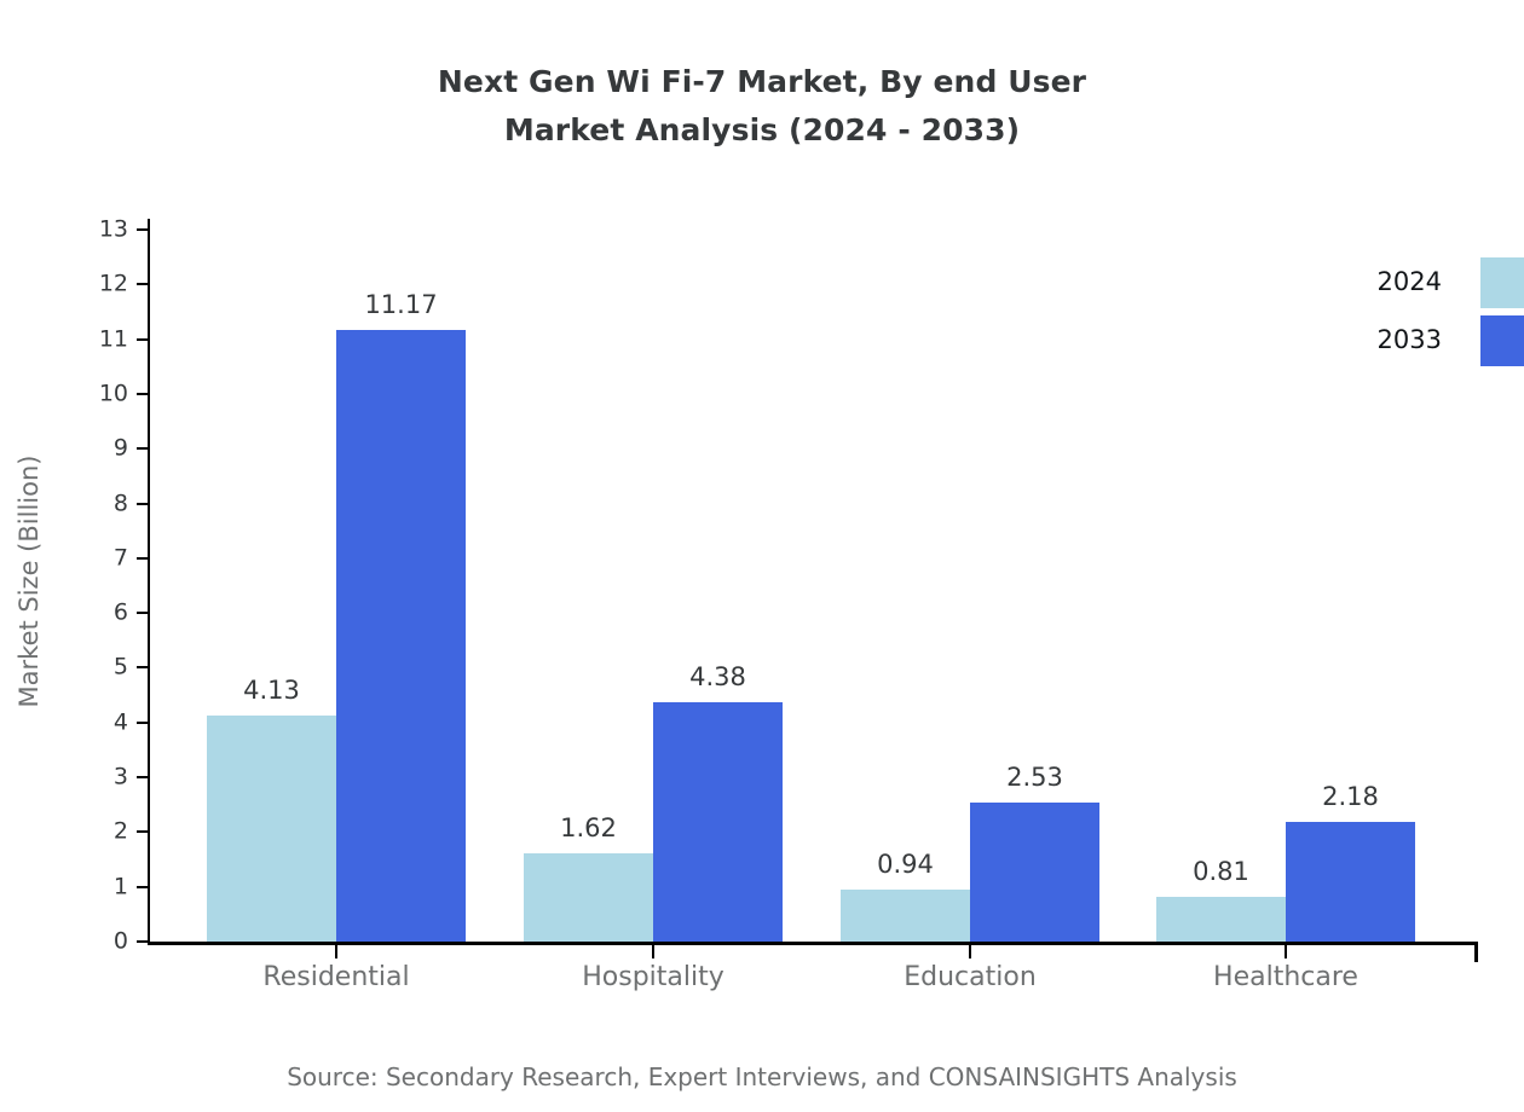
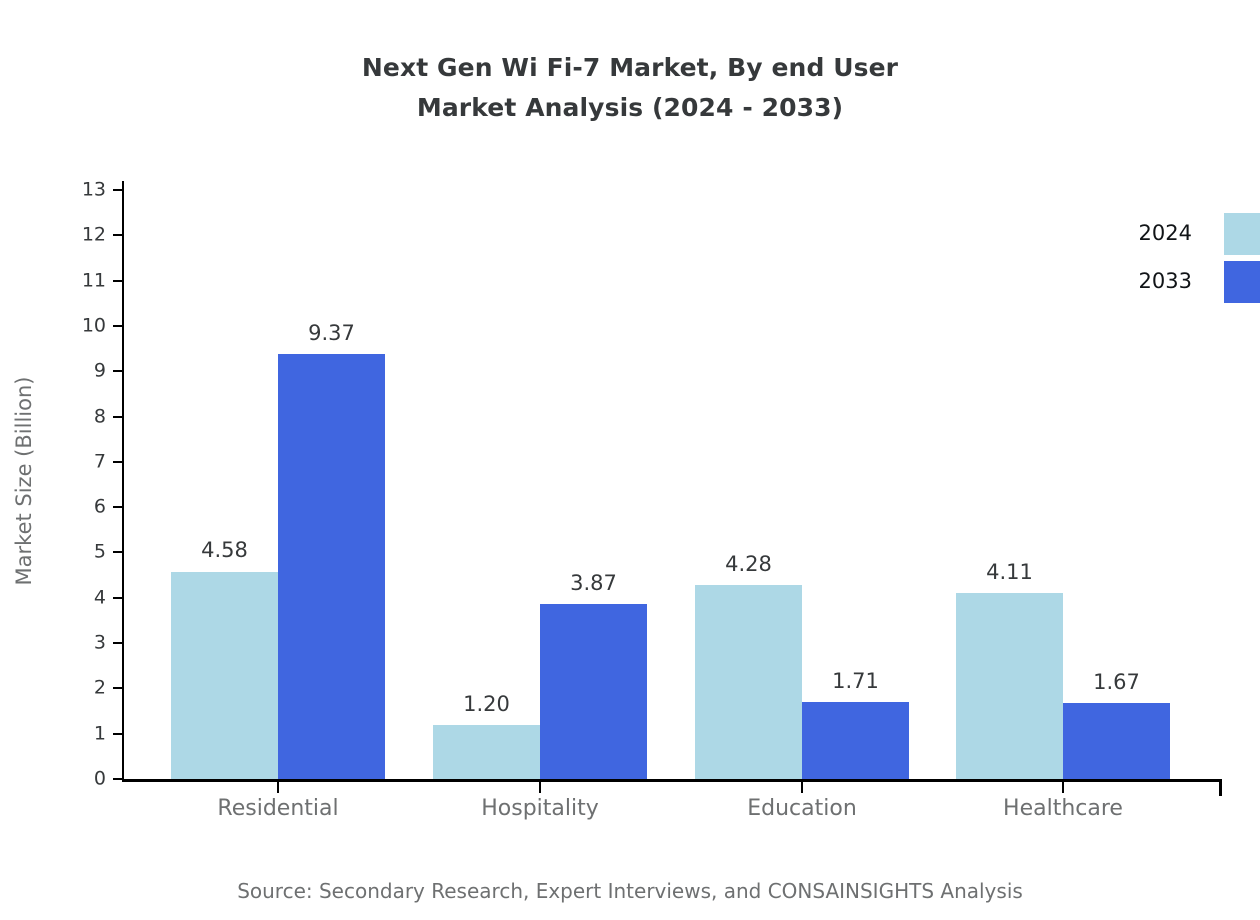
2024/Residential: 4.13 -> 4.58
2033/Residential: 11.17 -> 9.37
2024/Hospitality: 1.62 -> 1.20
2033/Hospitality: 4.38 -> 3.87
2024/Education: 0.94 -> 4.28
2033/Education: 2.53 -> 1.71
2024/Healthcare: 0.81 -> 4.11
2033/Healthcare: 2.18 -> 1.67
